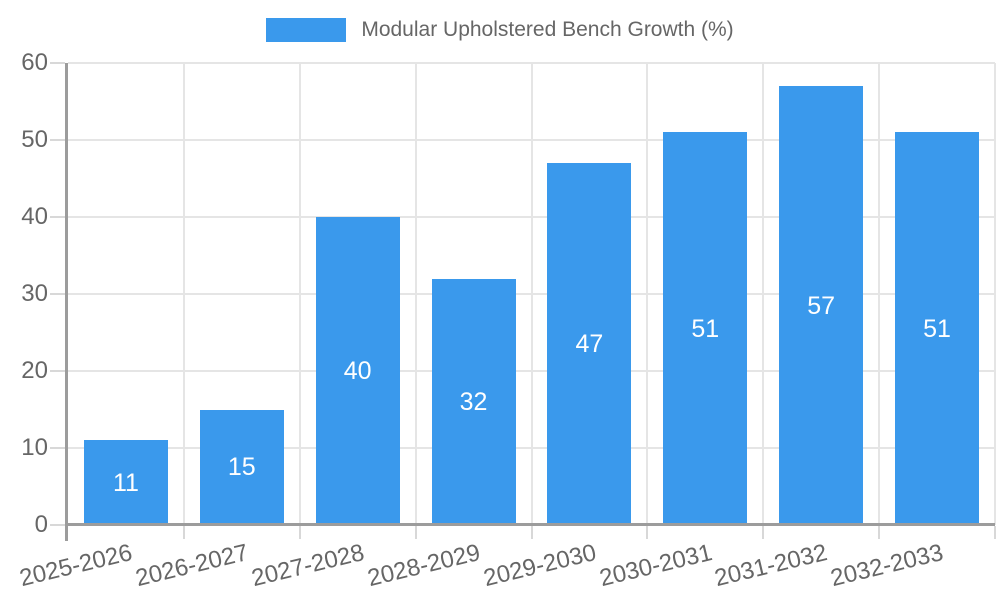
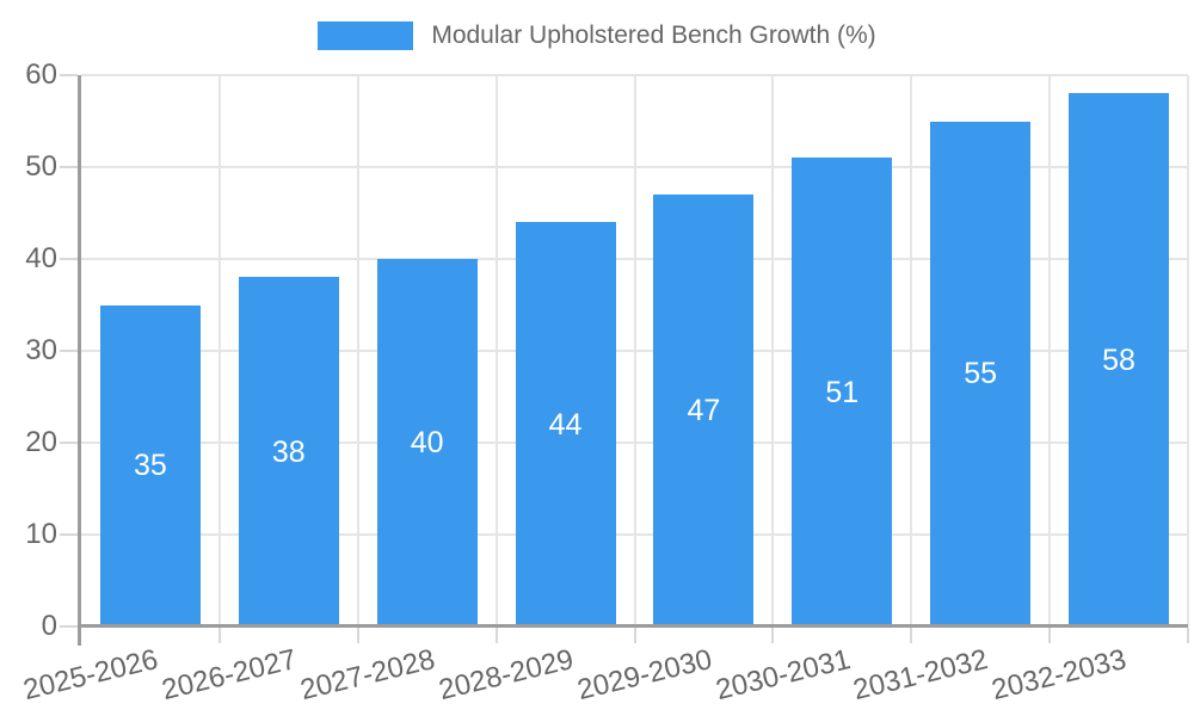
2025-2026: 11 -> 35
2026-2027: 15 -> 38
2028-2029: 32 -> 44
2031-2032: 57 -> 55
2032-2033: 51 -> 58
